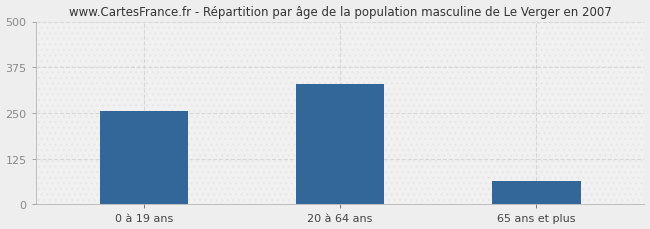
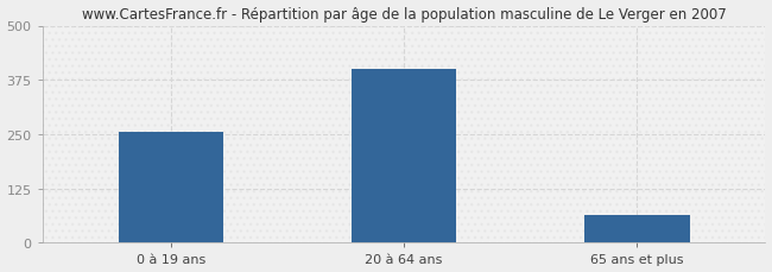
20 à 64 ans: 330 -> 400
